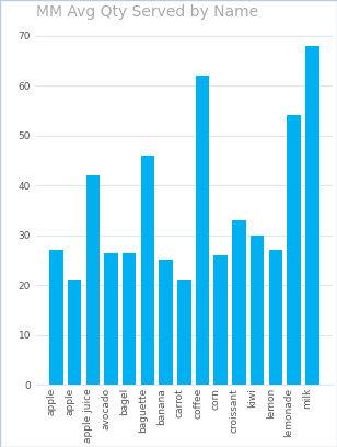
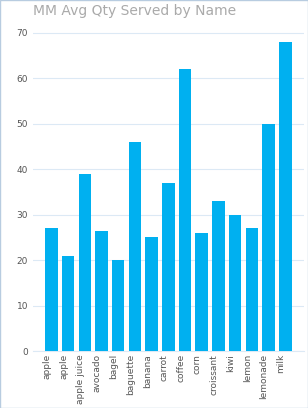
apple juice: 42.0 -> 39.0
bagel: 26.5 -> 20.0
carrot: 21.0 -> 37.0
lemonade: 54.0 -> 50.0
